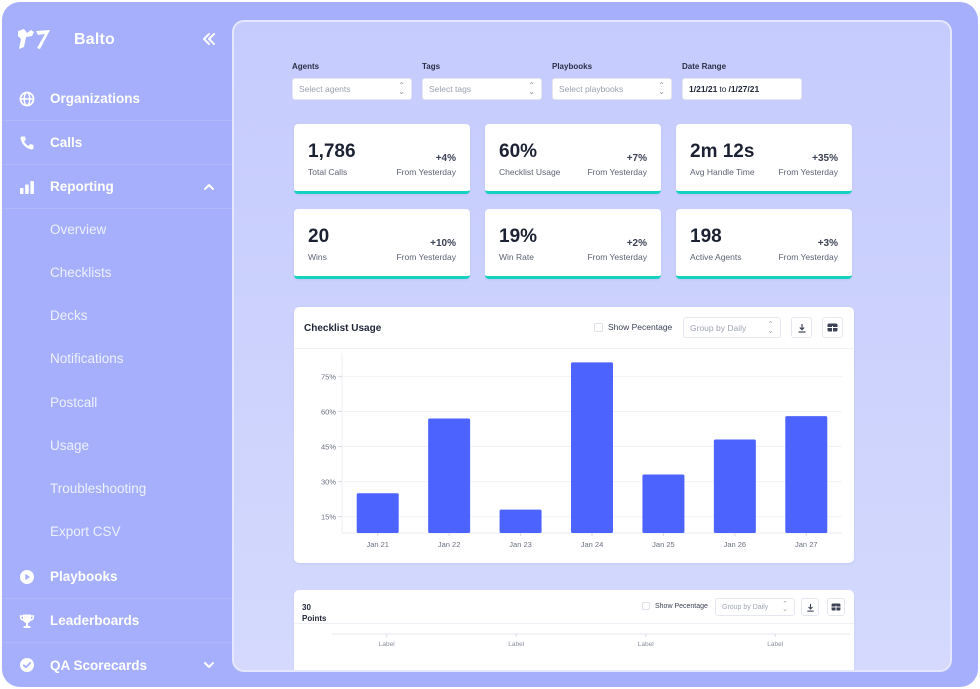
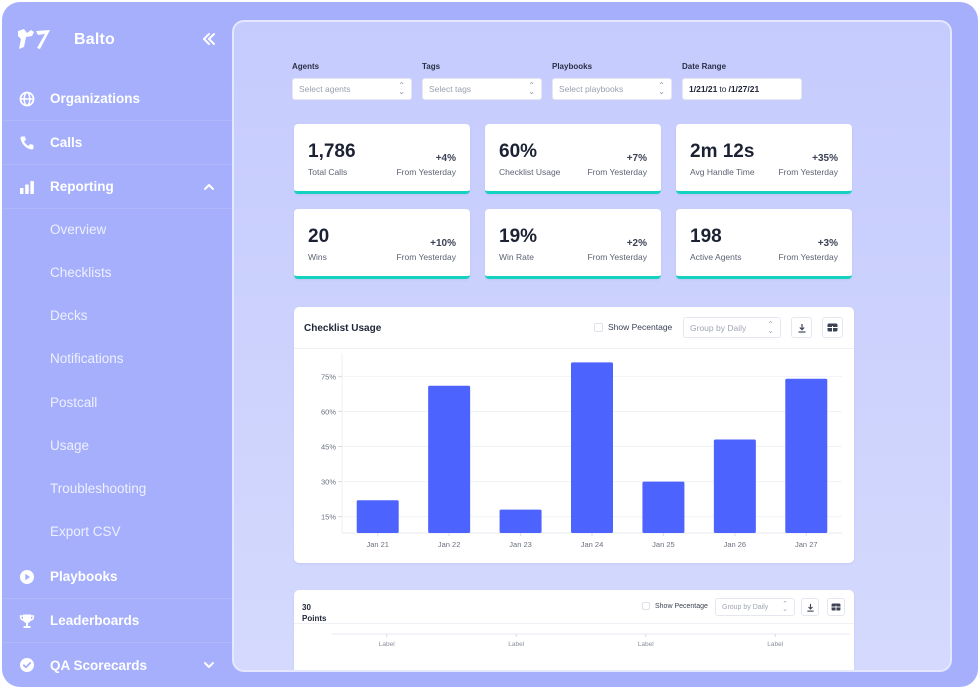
Jan 21: 25% -> 22%
Jan 22: 57% -> 71%
Jan 25: 33% -> 30%
Jan 27: 58% -> 74%
